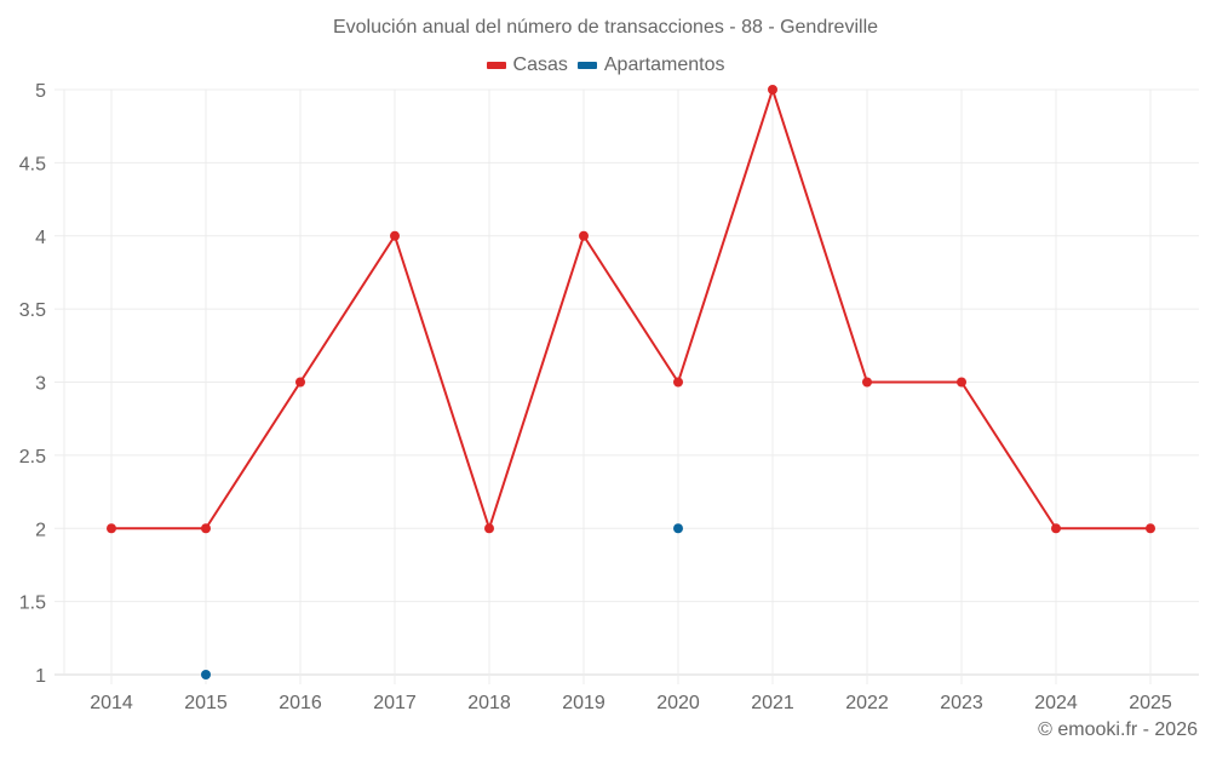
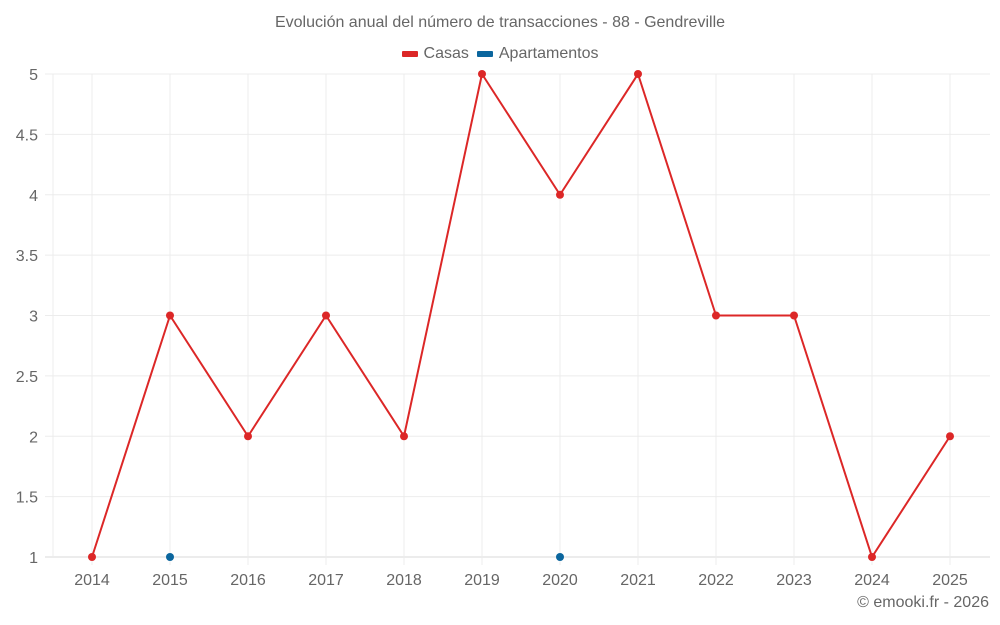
Casas/2014: 2 -> 1
Casas/2015: 2 -> 3
Casas/2016: 3 -> 2
Casas/2017: 4 -> 3
Casas/2019: 4 -> 5
Casas/2020: 3 -> 4
Apartamentos/2020: 2 -> 1
Casas/2024: 2 -> 1
